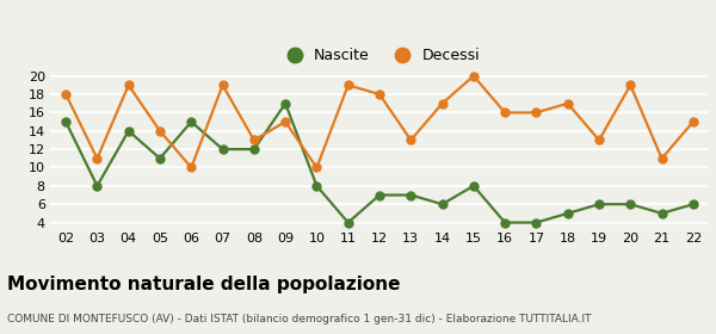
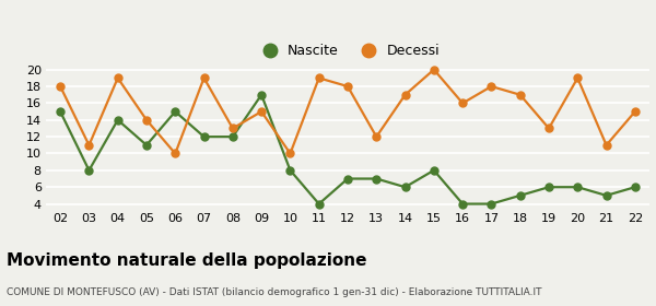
Decessi/13: 13 -> 12
Decessi/17: 16 -> 18
